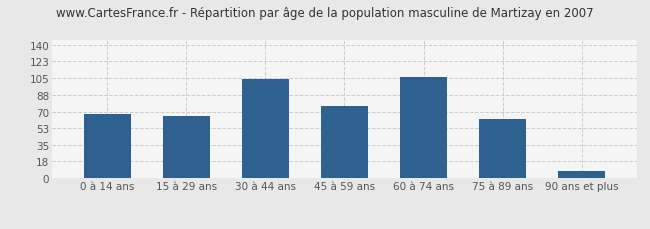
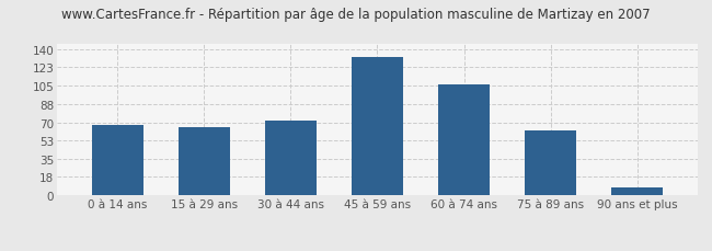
30 à 44 ans: 104 -> 72
45 à 59 ans: 76 -> 133
